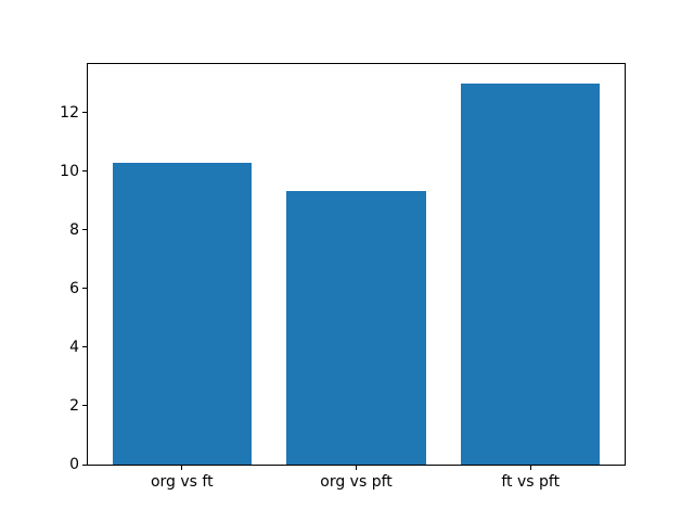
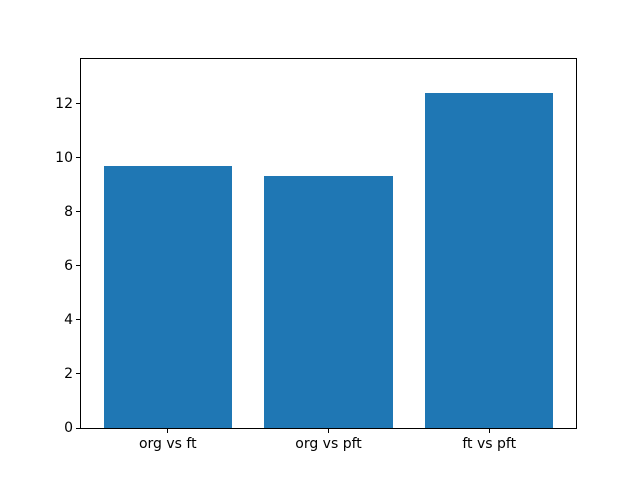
org vs ft: 10.3 -> 9.7
ft vs pft: 13.0 -> 12.4
